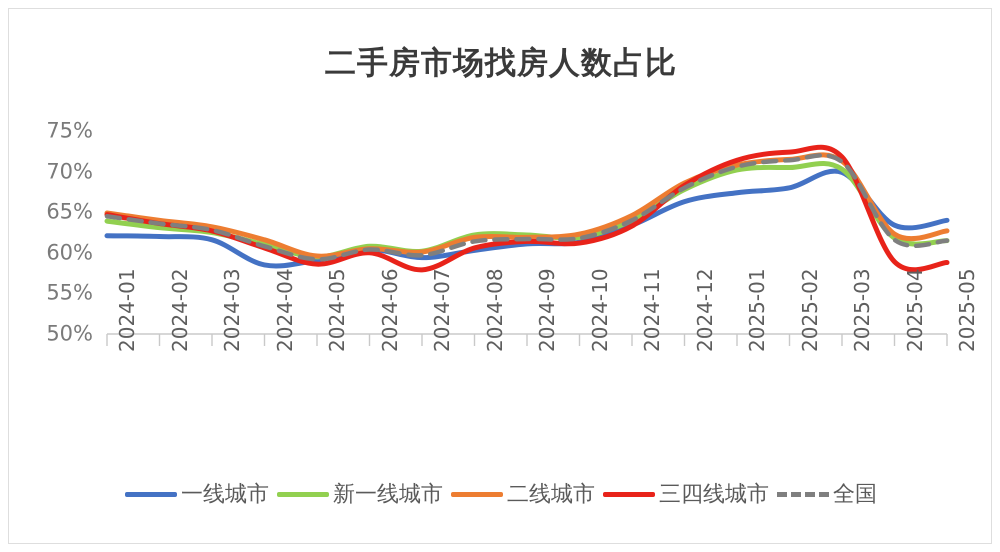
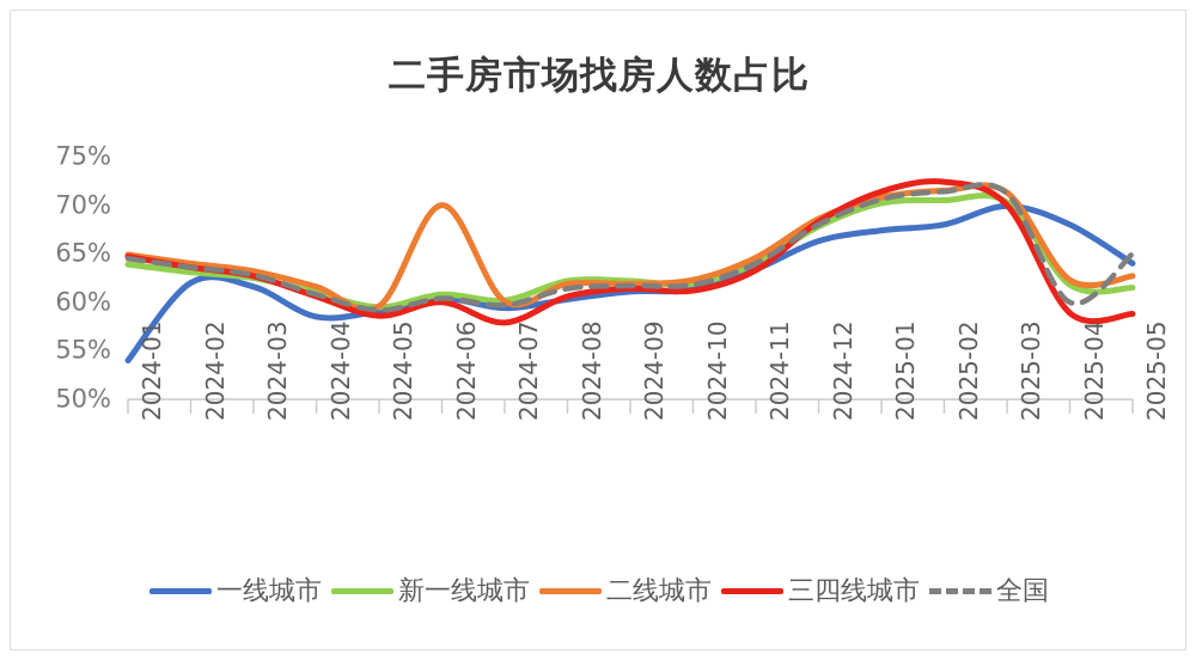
一线城市/2024-01: 62% -> 54%
二线城市/2024-06: 60% -> 70%
三四线城市/2025-03: 72% -> 70%
一线城市/2025-04: 63% -> 68%
全国/2025-04: 62% -> 60%
全国/2025-05: 62% -> 65%
